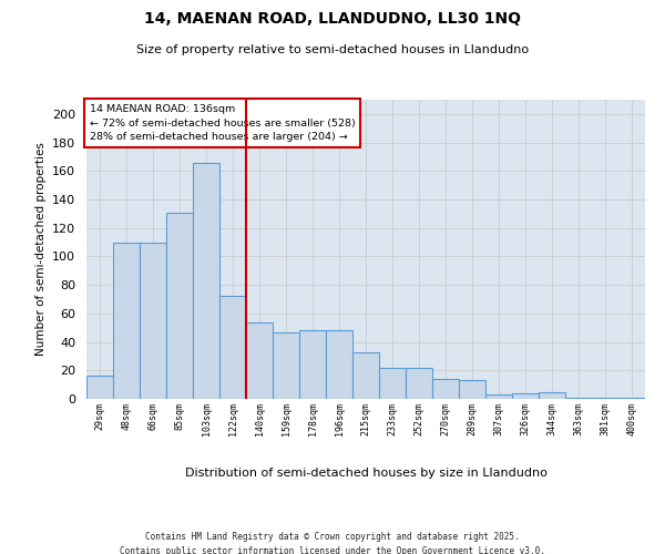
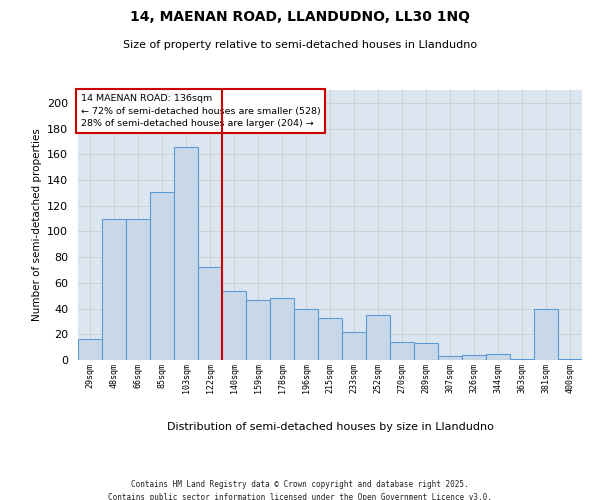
196sqm: 48 -> 40
252sqm: 22 -> 35
381sqm: 1 -> 40
